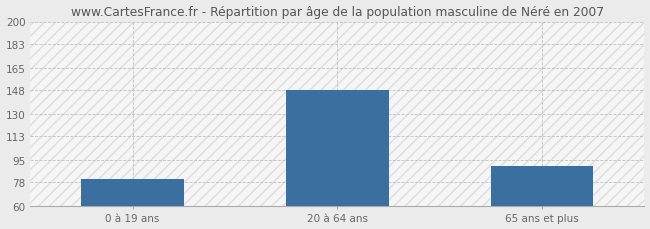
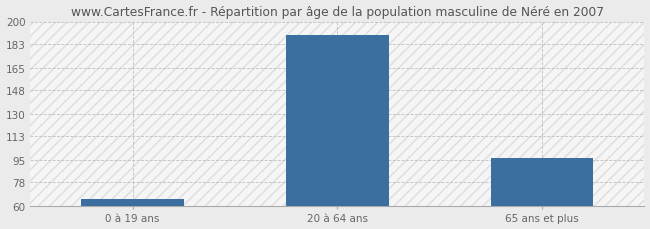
0 à 19 ans: 80 -> 65
20 à 64 ans: 148 -> 190
65 ans et plus: 90 -> 96
